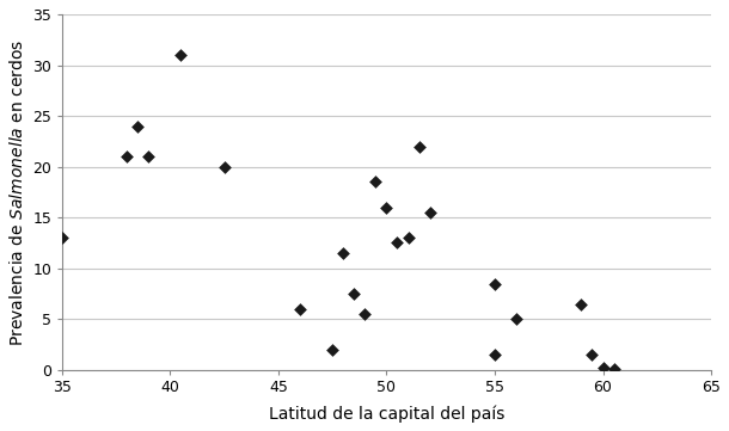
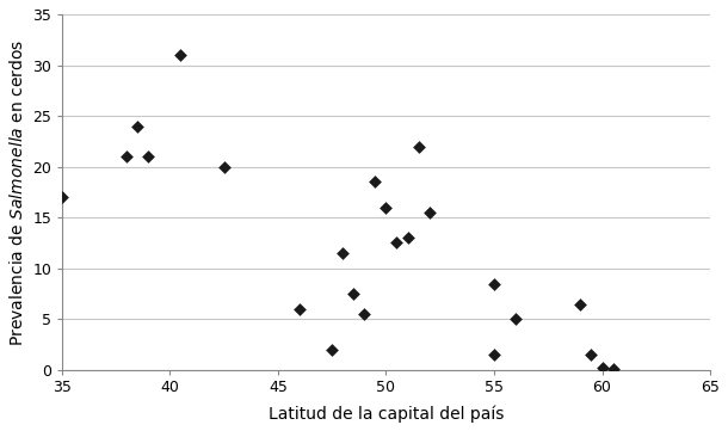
35: 13.0 -> 17.0
